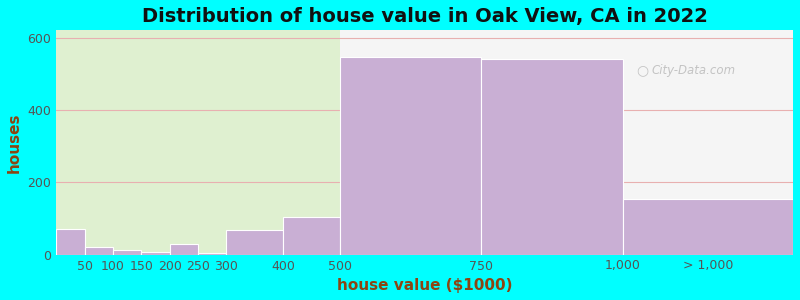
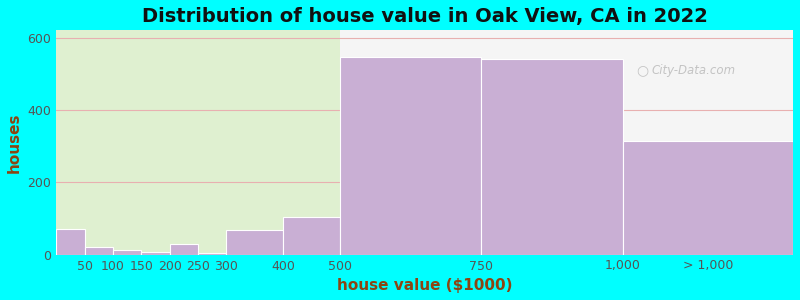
> 1,000: 155 -> 315
